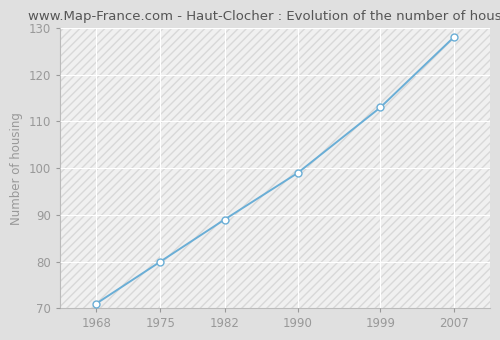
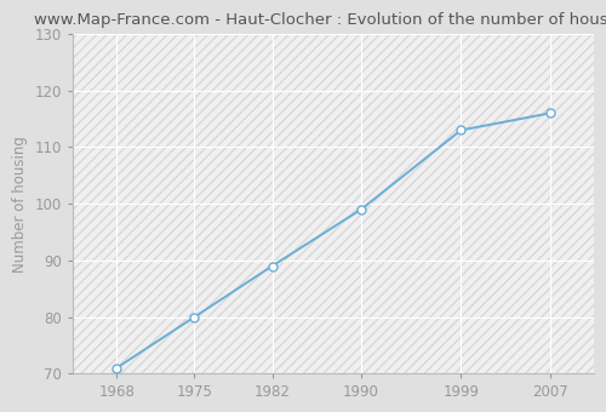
2007: 128 -> 116
